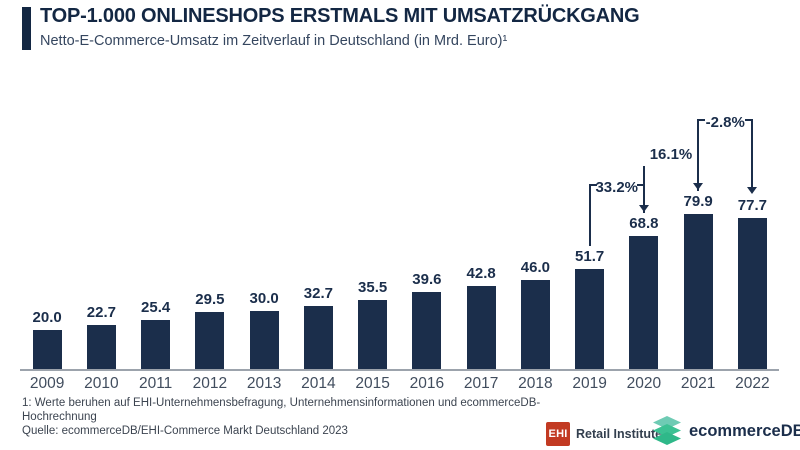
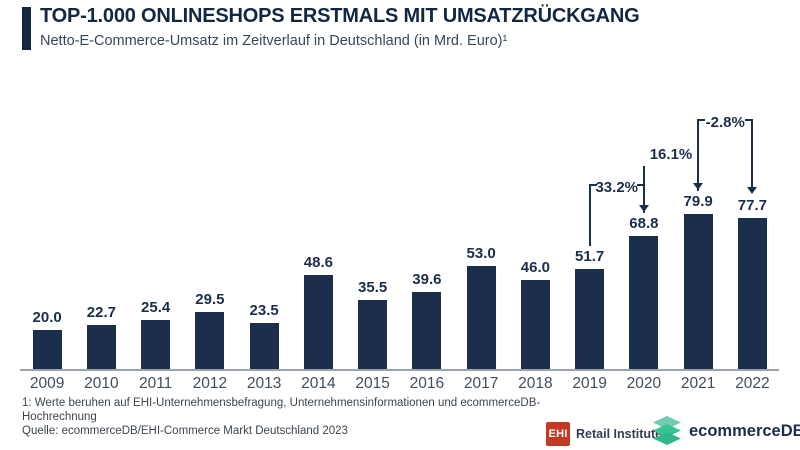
2013: 30.0 -> 23.5
2014: 32.7 -> 48.6
2017: 42.8 -> 53.0
